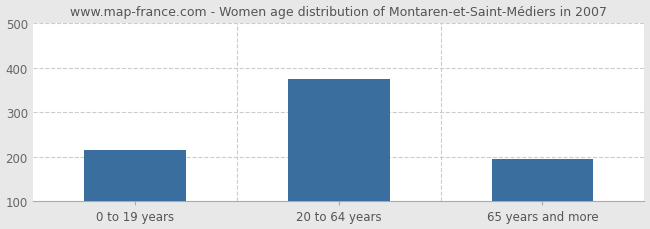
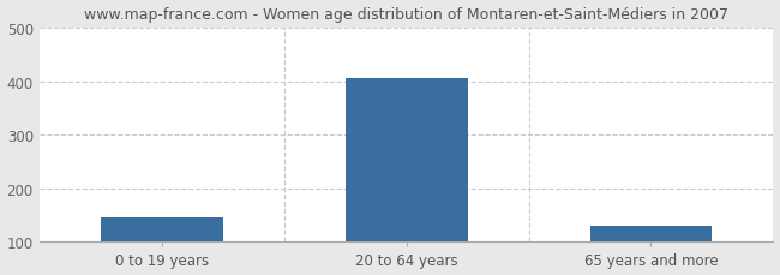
0 to 19 years: 215 -> 145
20 to 64 years: 375 -> 405
65 years and more: 195 -> 130
